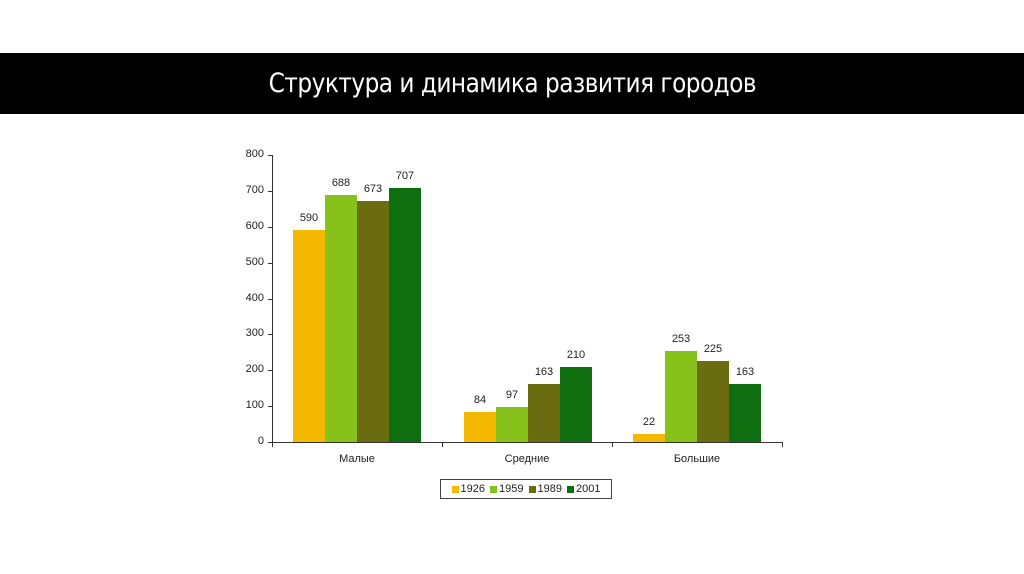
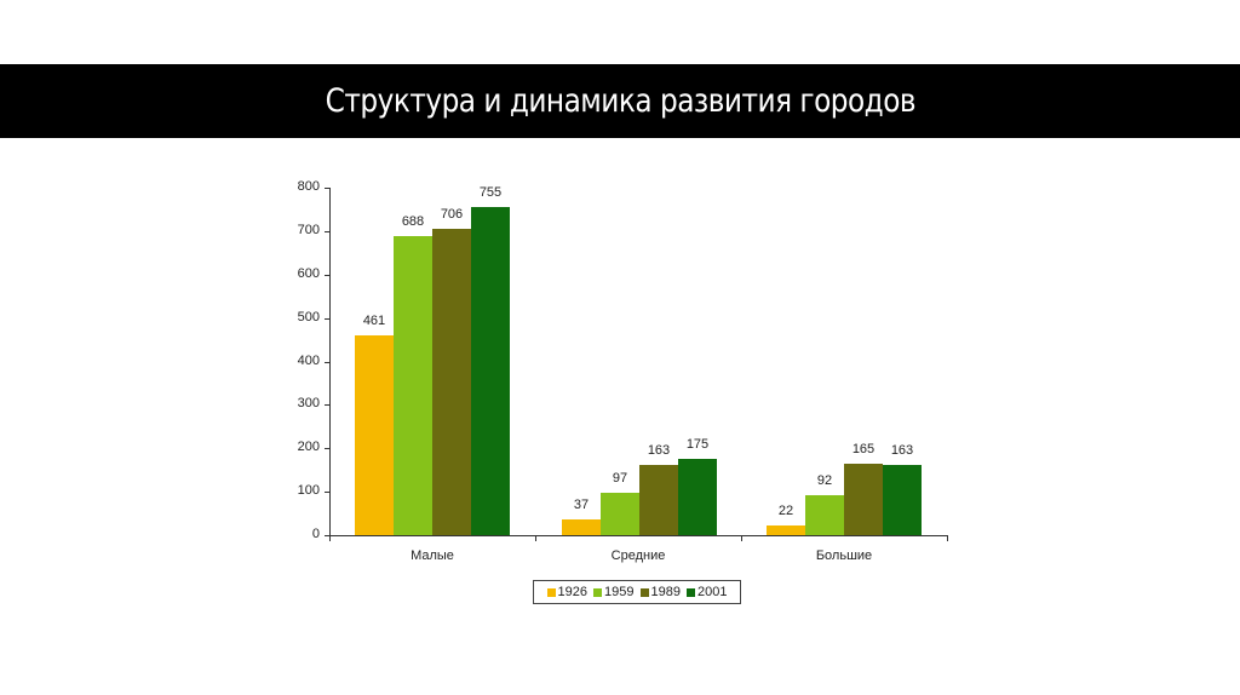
1926/Малые: 590 -> 461
1989/Малые: 673 -> 706
2001/Малые: 707 -> 755
1926/Средние: 84 -> 37
2001/Средние: 210 -> 175
1959/Большие: 253 -> 92
1989/Большие: 225 -> 165
